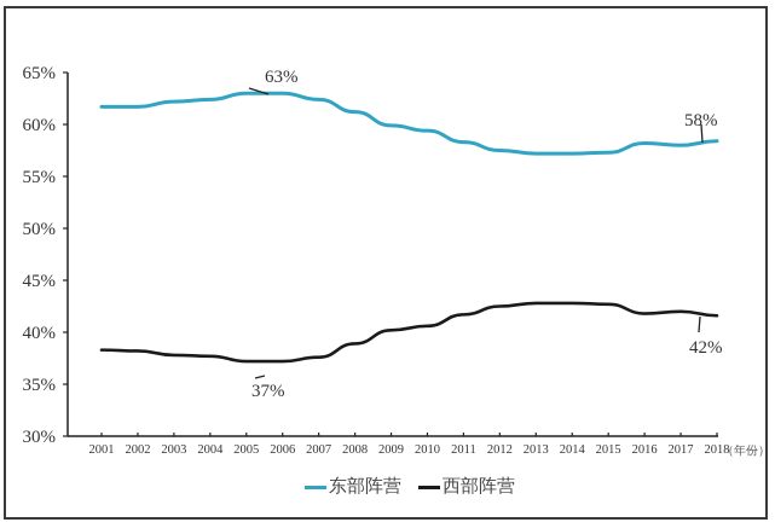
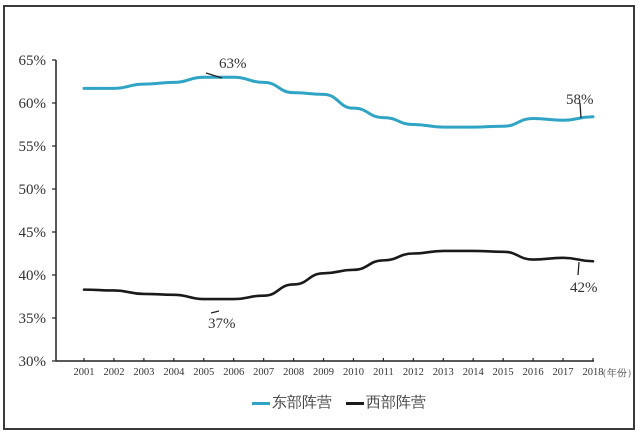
东部阵营/2009: 60% -> 61%
